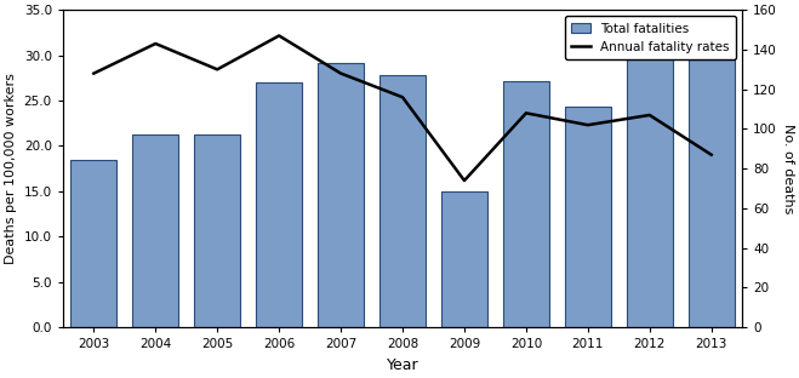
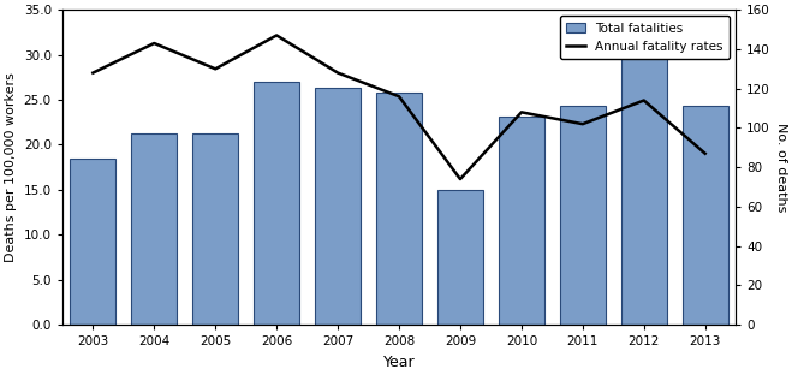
Total fatalities/2007: 29.2 -> 26.4
Total fatalities/2008: 27.8 -> 25.8
Total fatalities/2010: 27.2 -> 23.2
Annual fatality rates/2012: 107 -> 114
Total fatalities/2013: 29.6 -> 24.4
